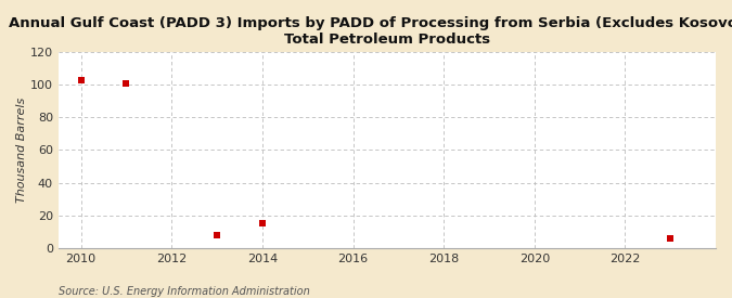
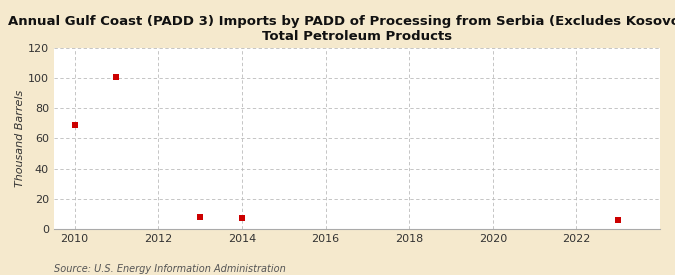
2010: 103 -> 69
2014: 15 -> 7
